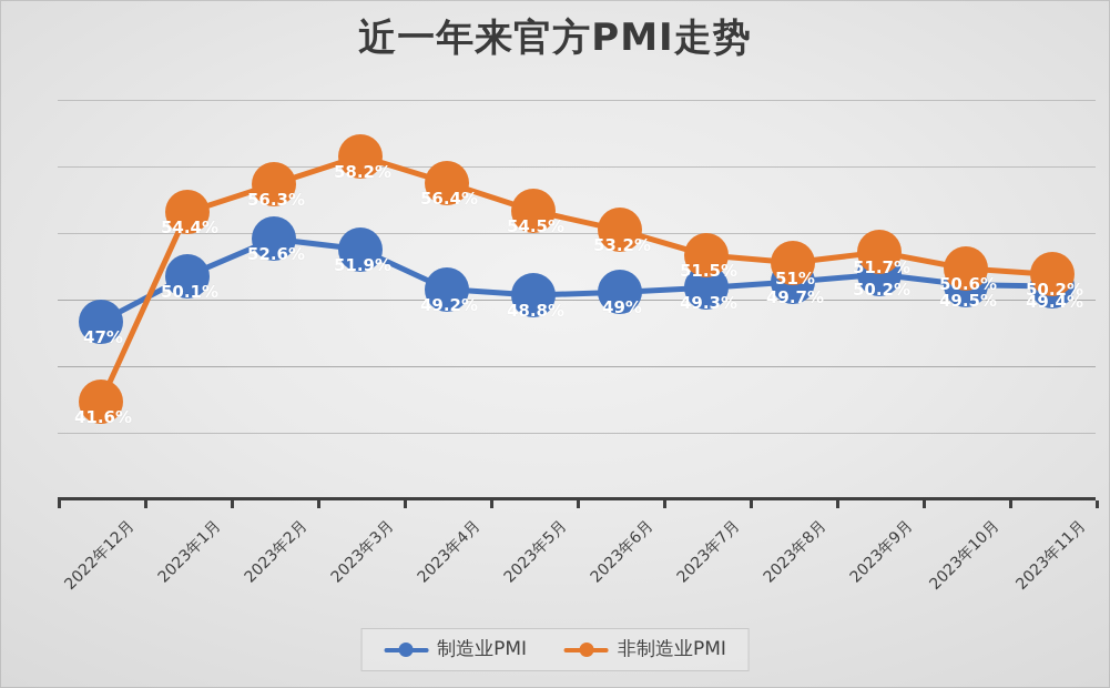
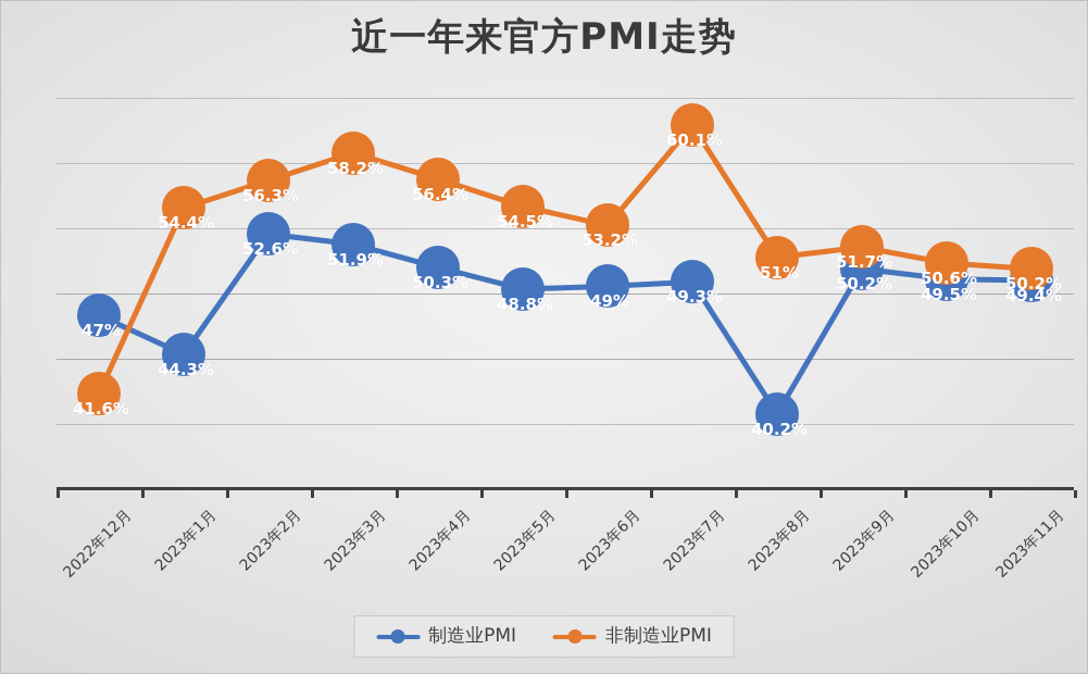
制造业PMI/2023年1月: 50.1% -> 44.3%
制造业PMI/2023年4月: 49.2% -> 50.3%
非制造业PMI/2023年7月: 51.5% -> 60.1%
制造业PMI/2023年8月: 49.7% -> 40.2%
